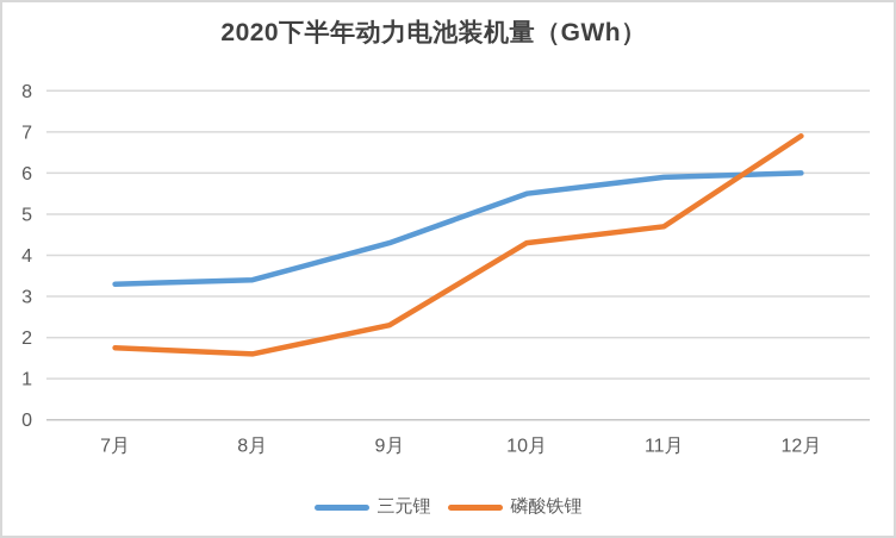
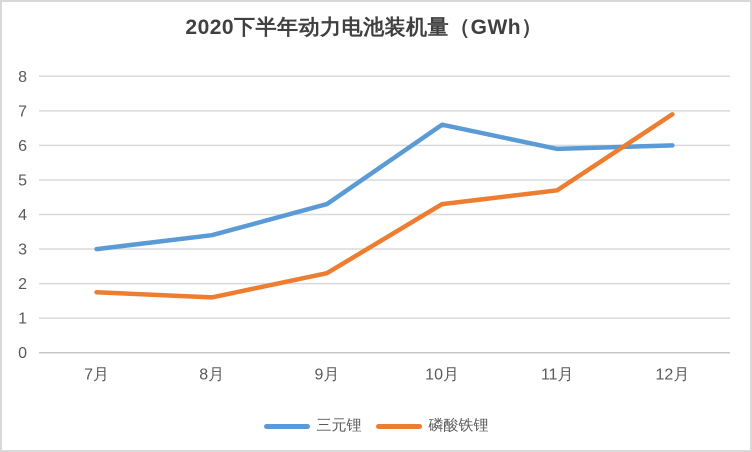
三元锂/7月: 3.3 -> 3.0
三元锂/10月: 5.5 -> 6.6
